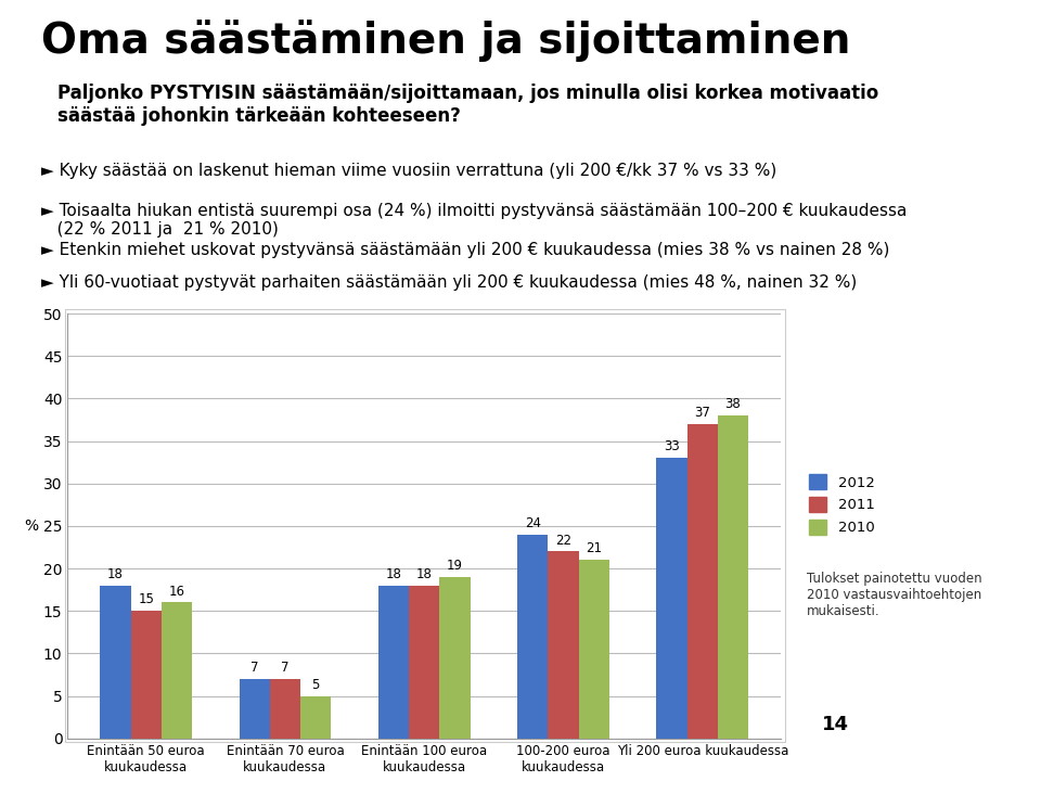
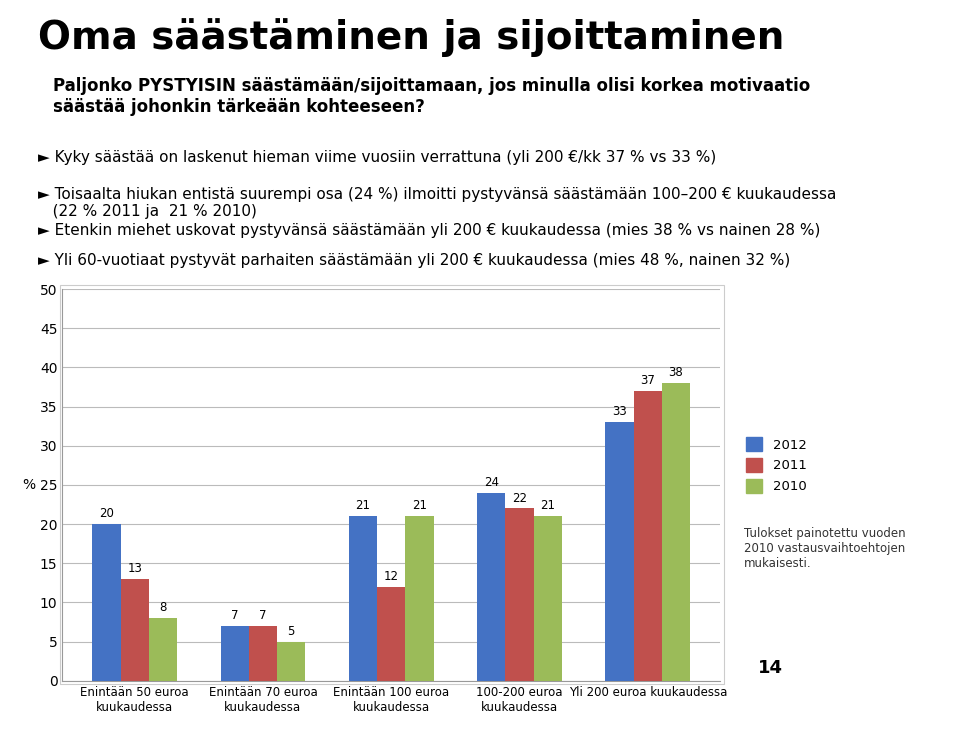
2012/Enintään 50 euroa kuukaudessa: 18 -> 20
2011/Enintään 50 euroa kuukaudessa: 15 -> 13
2010/Enintään 50 euroa kuukaudessa: 16 -> 8
2012/Enintään 100 euroa kuukaudessa: 18 -> 21
2011/Enintään 100 euroa kuukaudessa: 18 -> 12
2010/Enintään 100 euroa kuukaudessa: 19 -> 21
